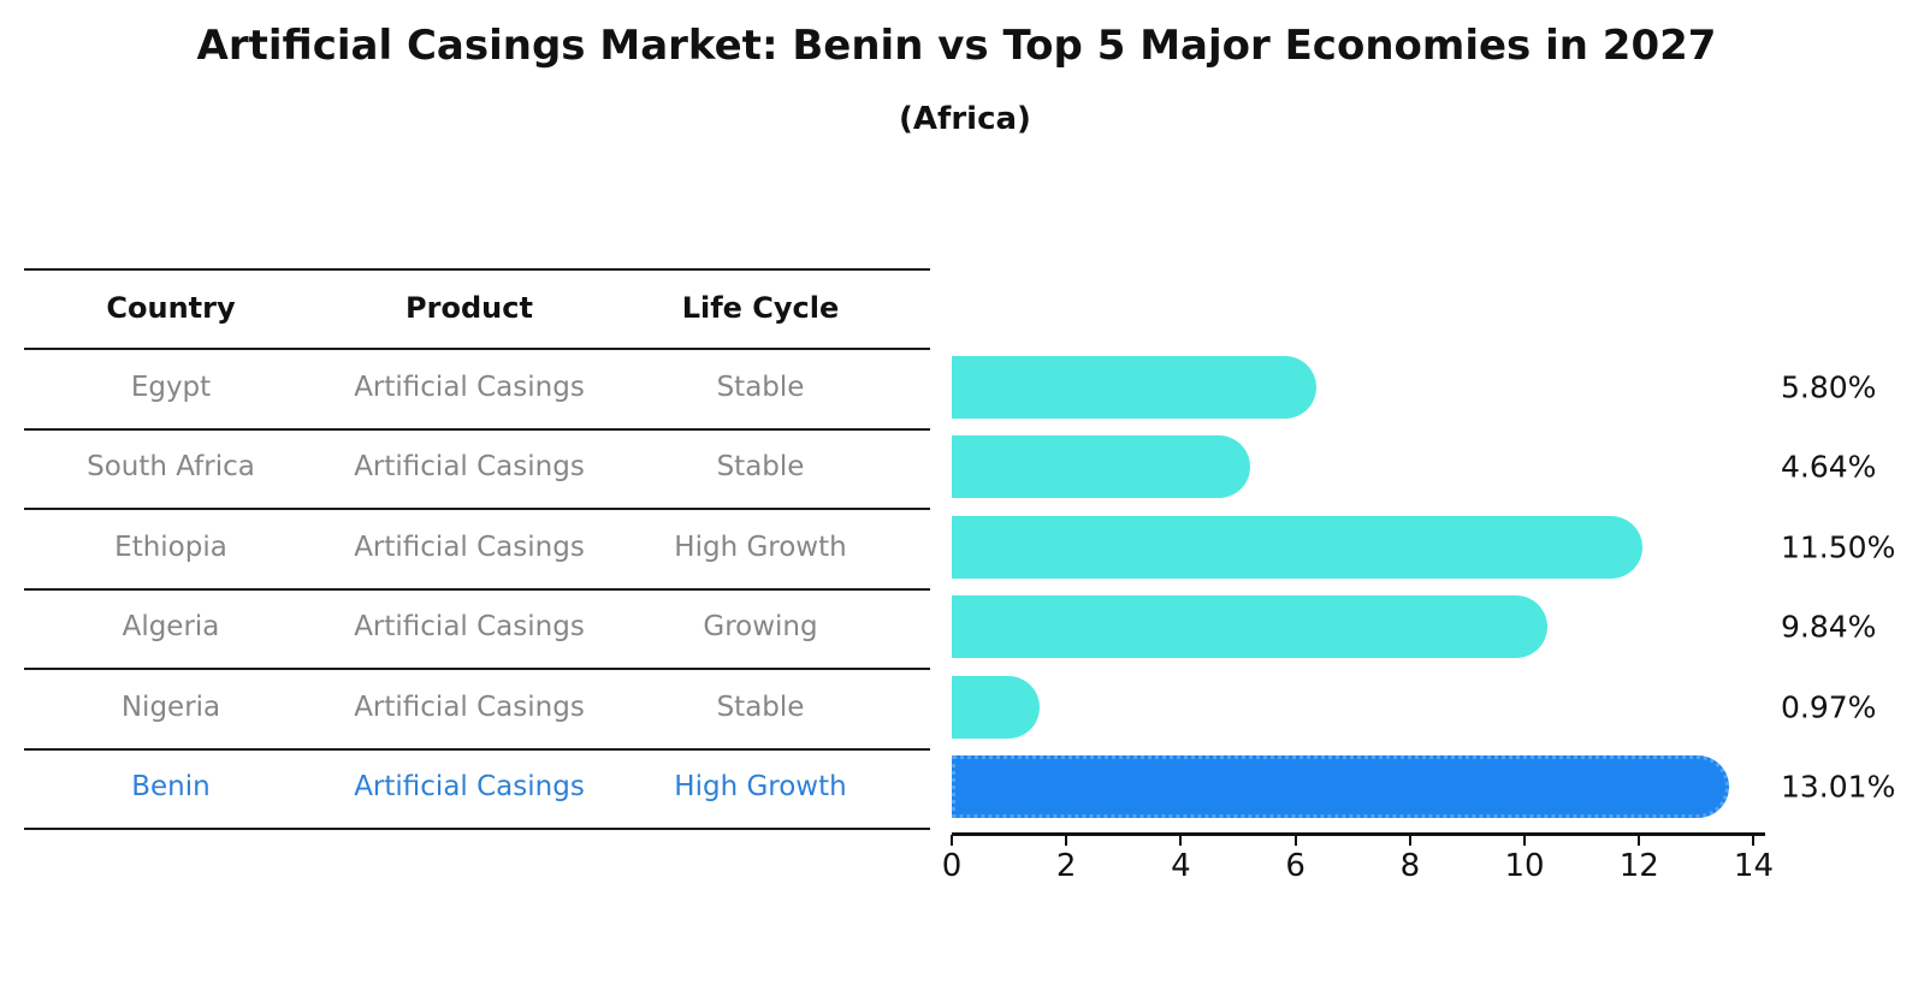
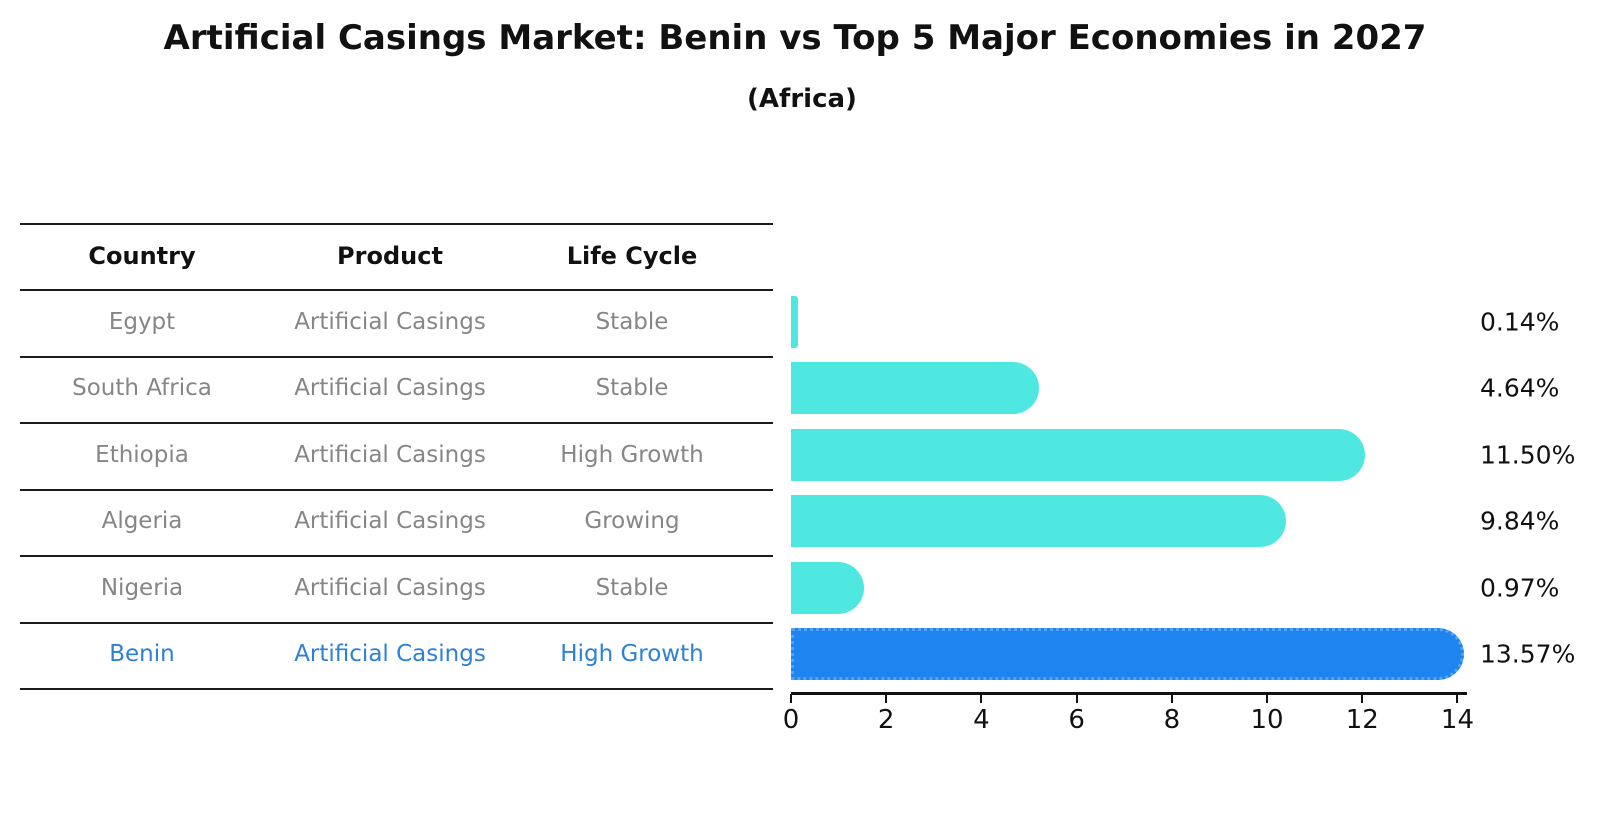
Egypt: 5.80% -> 0.14%
Benin: 13.01% -> 13.57%
